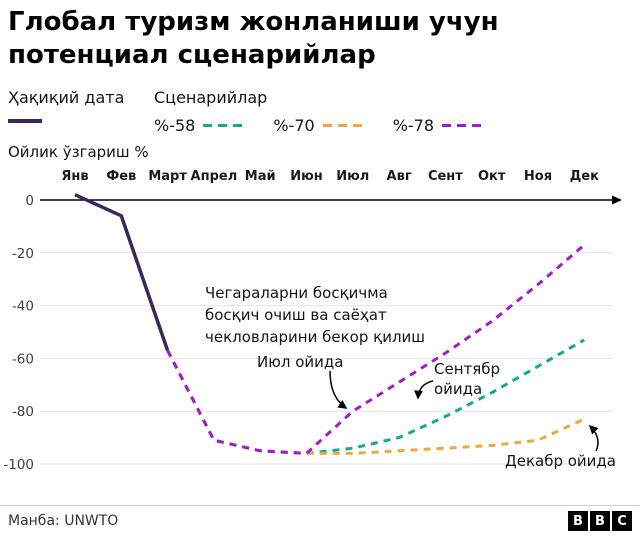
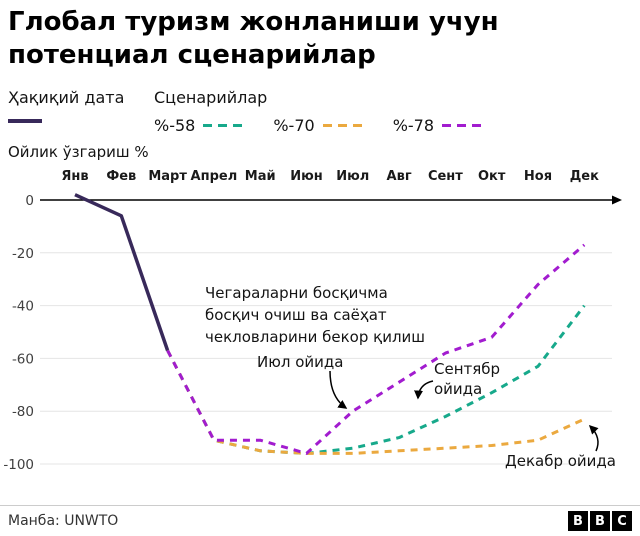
%-78/Май: -95 -> -91
%-78/Окт: -46 -> -52
%-58/Дек: -53 -> -40
